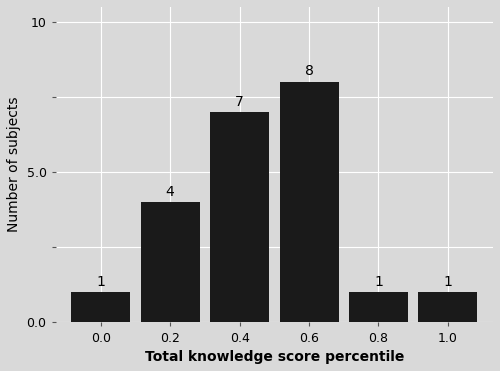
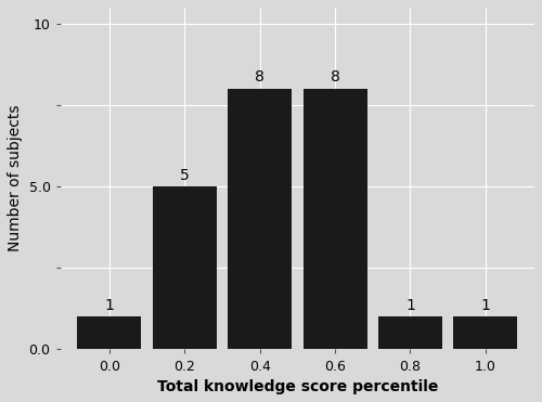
0.2: 4 -> 5
0.4: 7 -> 8
